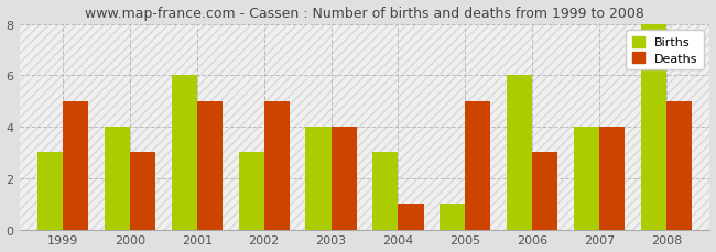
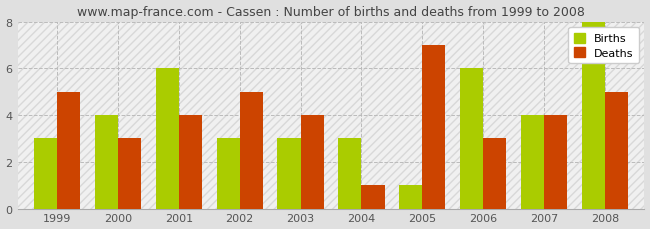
Deaths/2001: 5 -> 4
Births/2003: 4 -> 3
Deaths/2005: 5 -> 7
